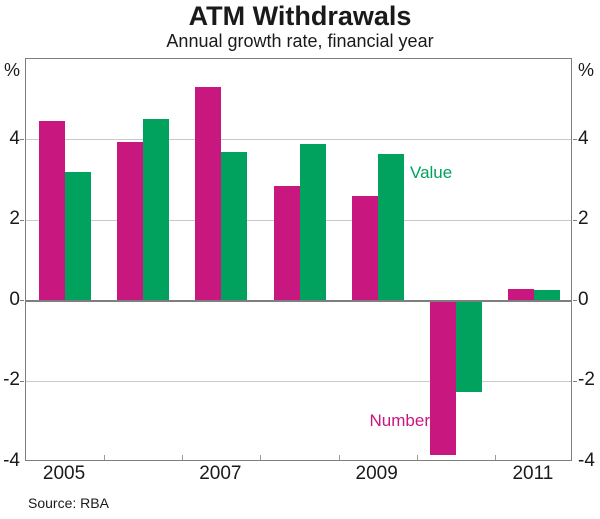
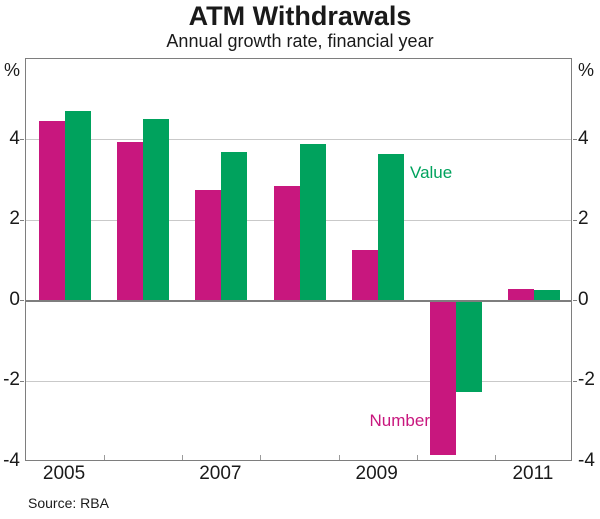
Value/2005: 3.2 -> 4.7
Number/2007: 5.3 -> 2.8
Number/2009: 2.6 -> 1.2
